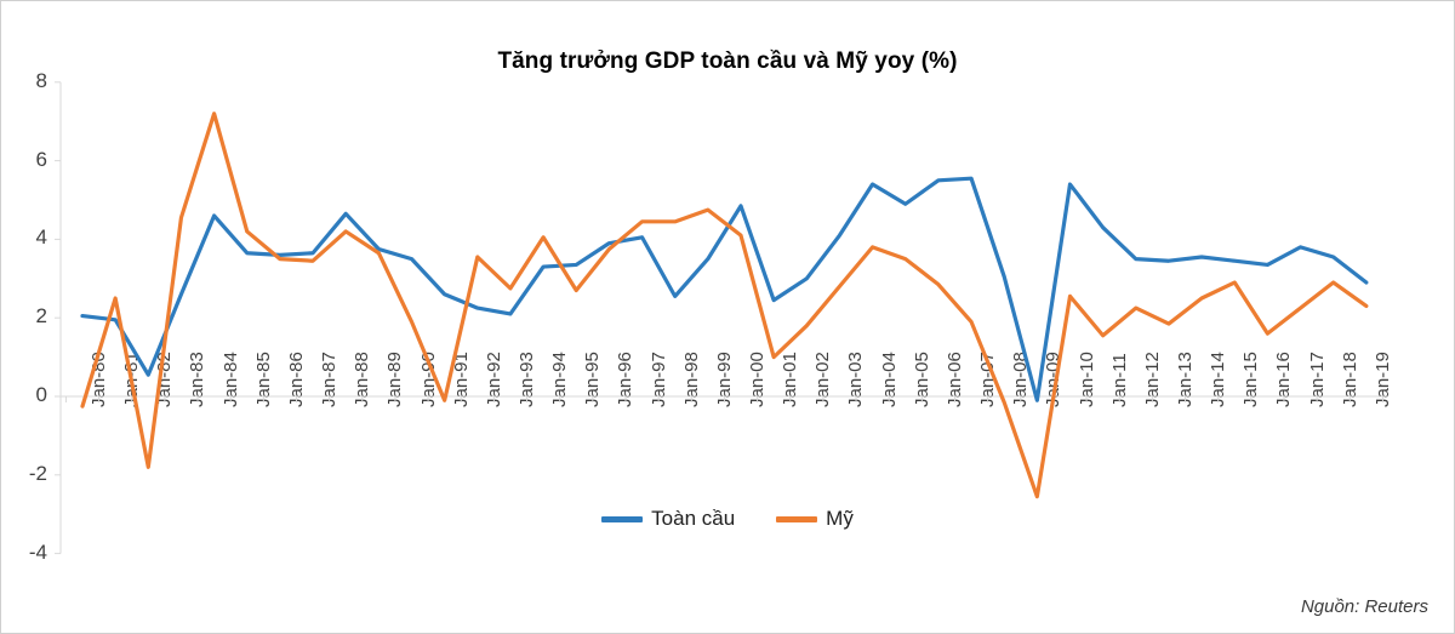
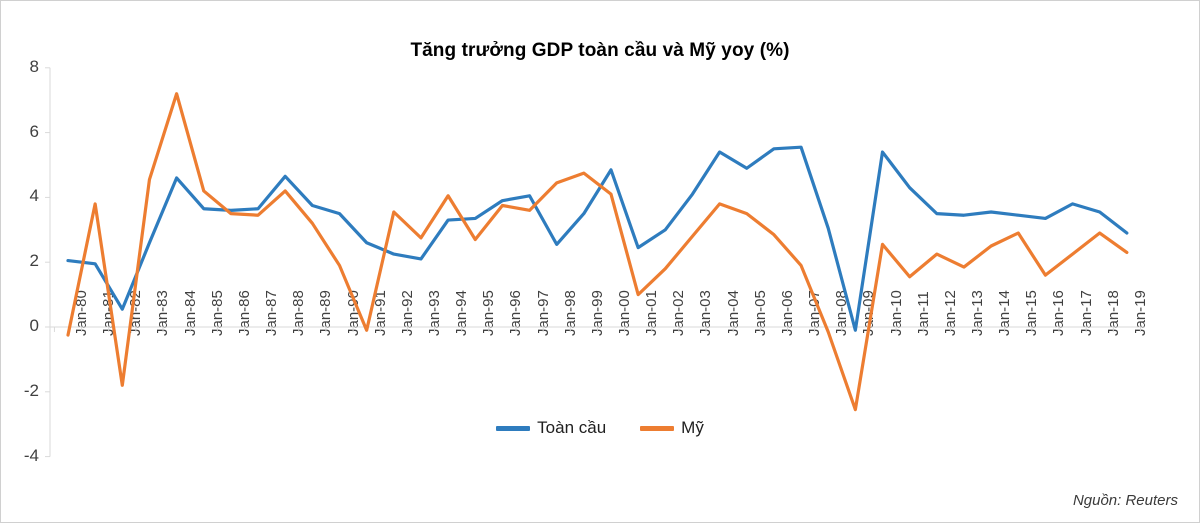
Mỹ/Jan-81: 2.5 -> 3.8
Mỹ/Jan-89: 3.6 -> 3.2
Mỹ/Jan-97: 4.5 -> 3.6
